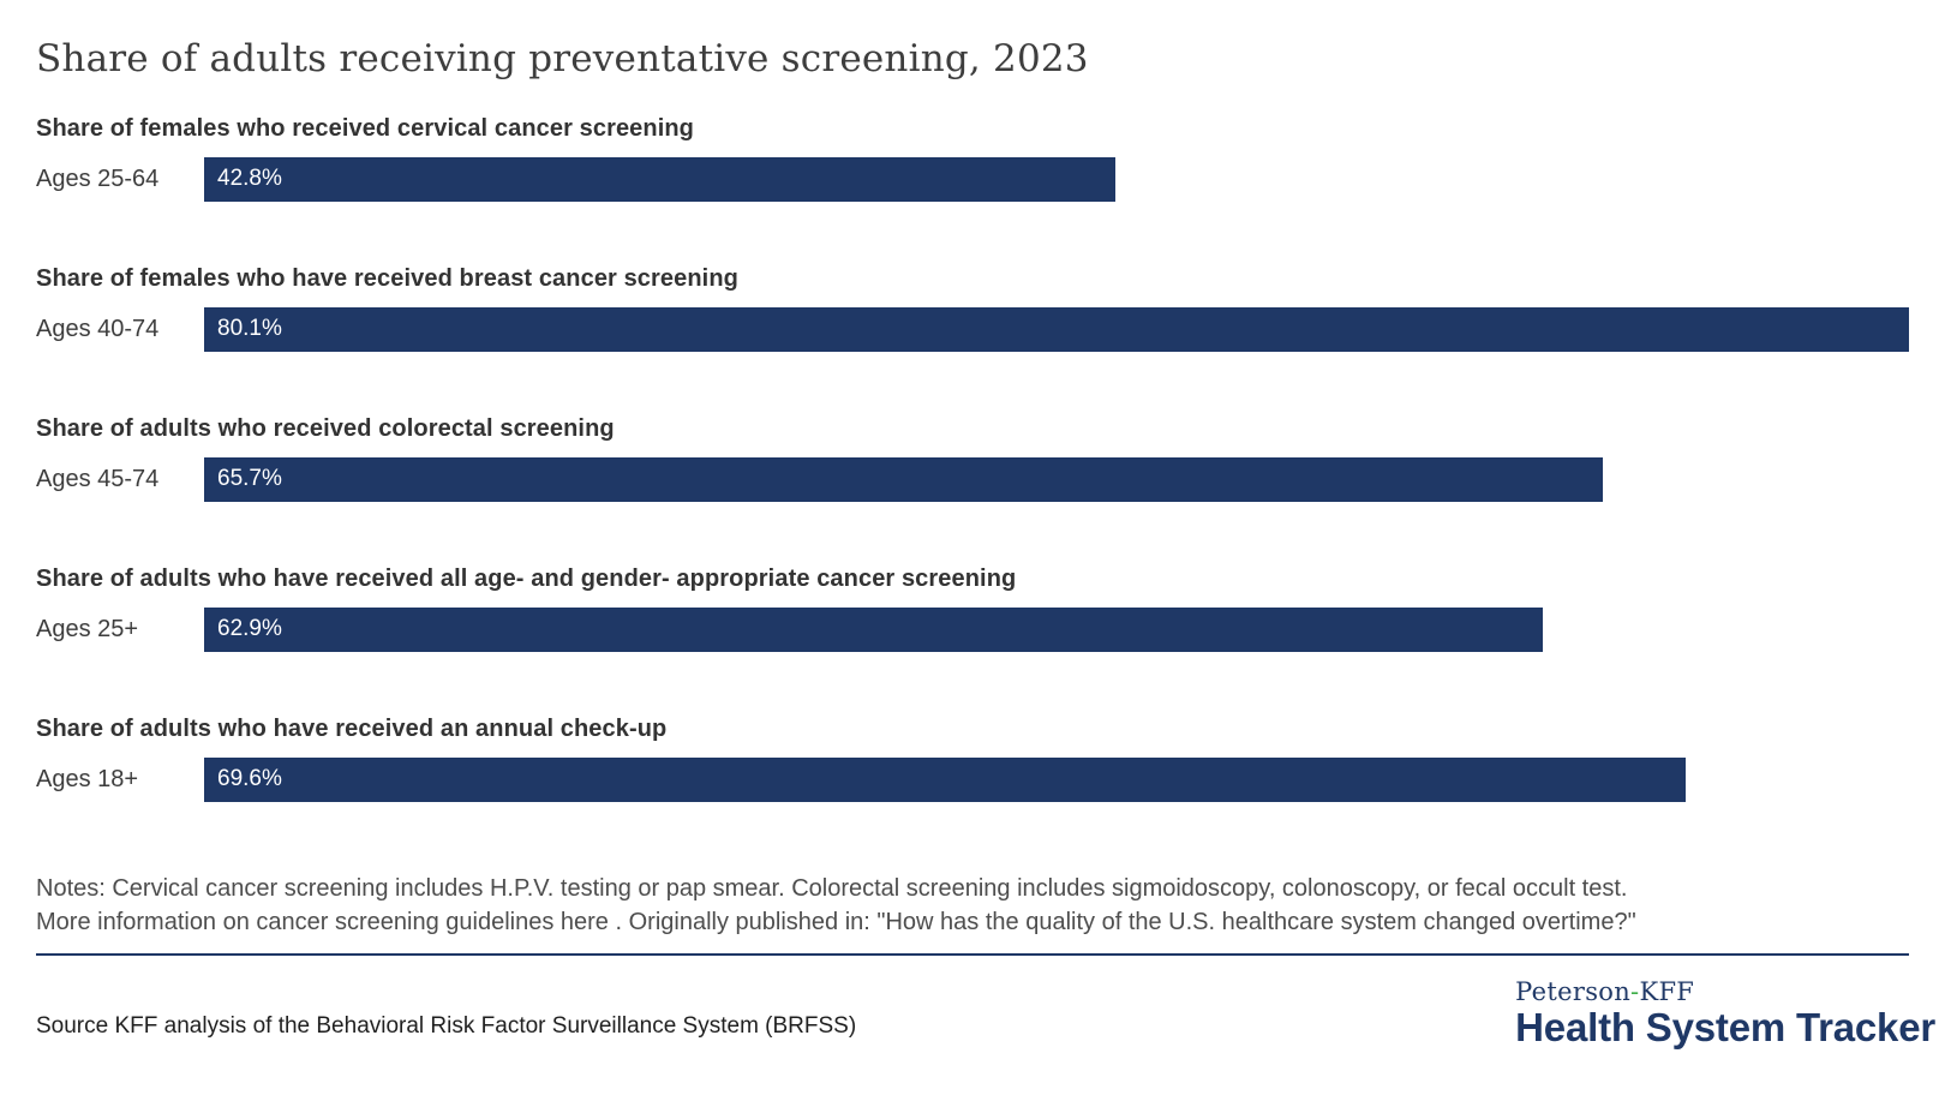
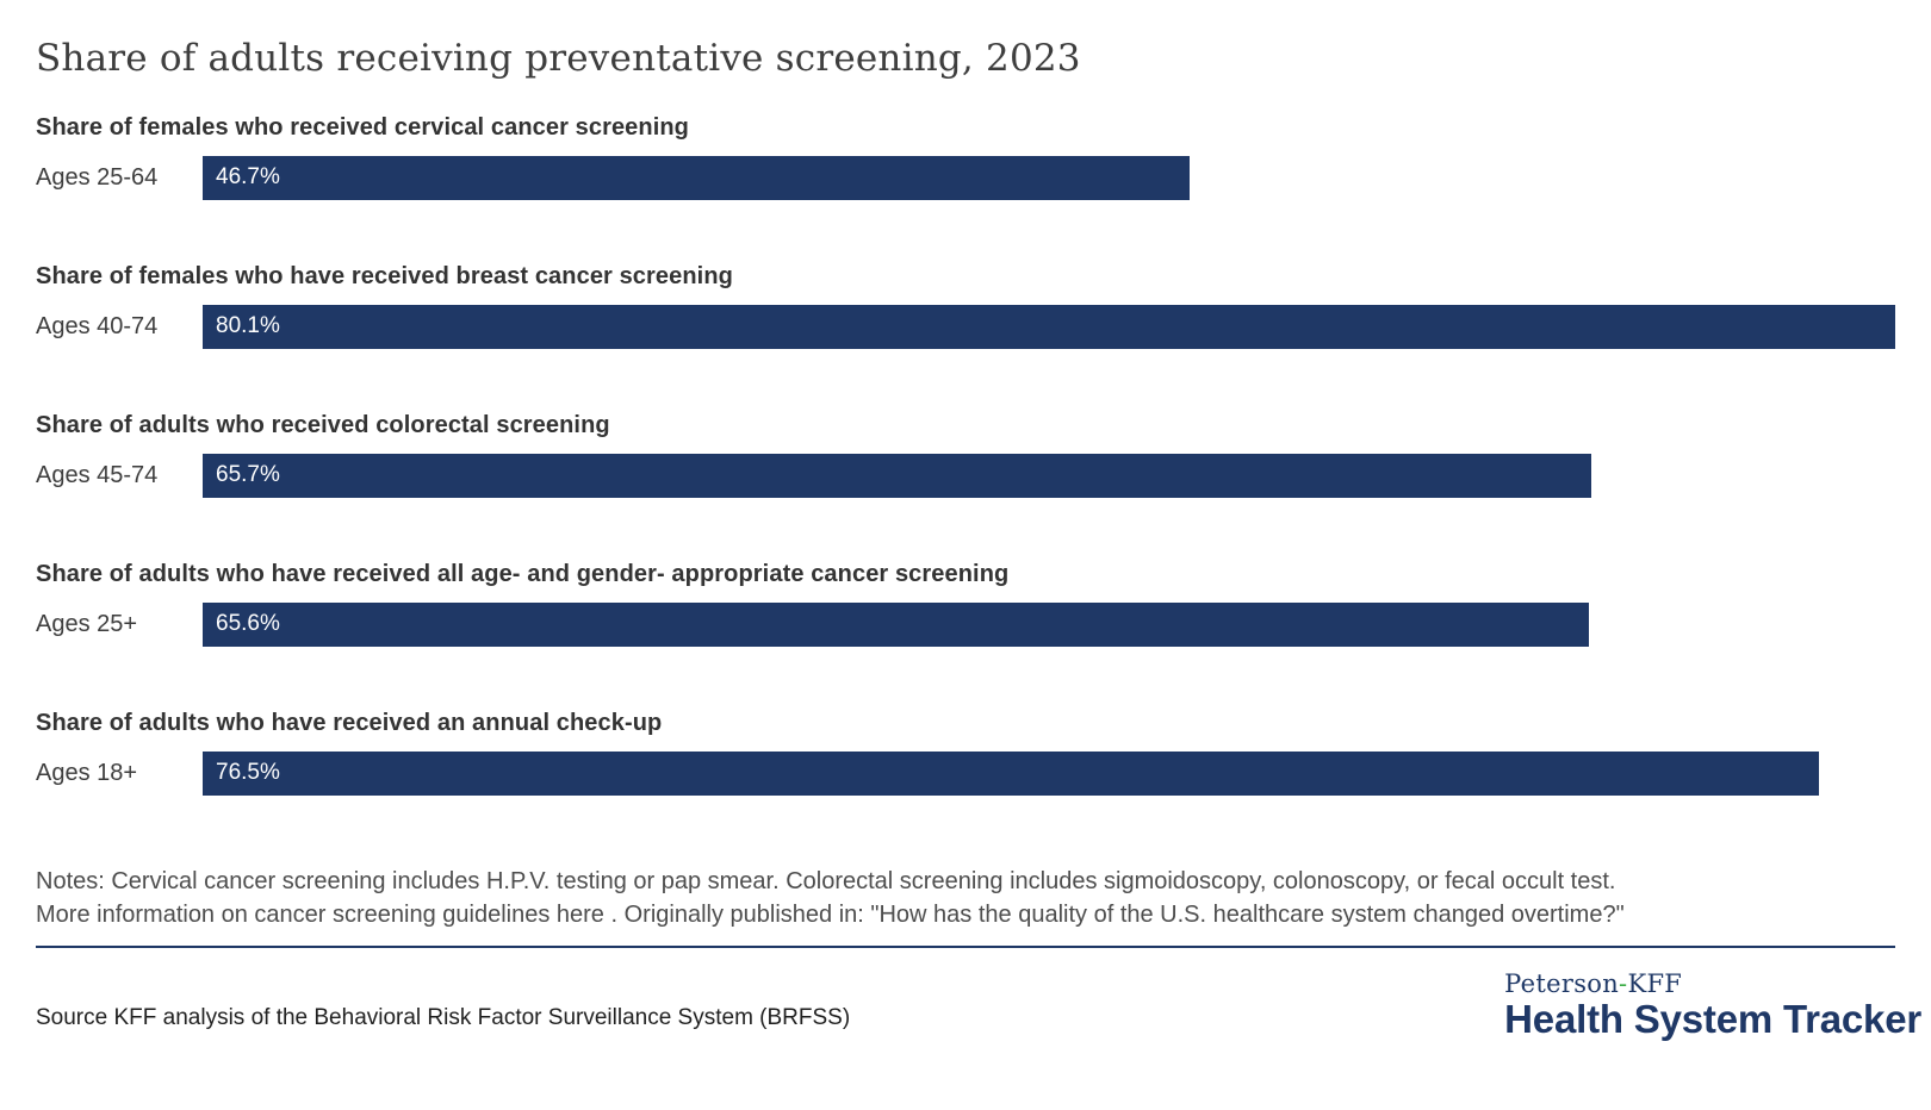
Ages 25-64: 42.8% -> 46.7%
Ages 25+: 62.9% -> 65.6%
Ages 18+: 69.6% -> 76.5%
